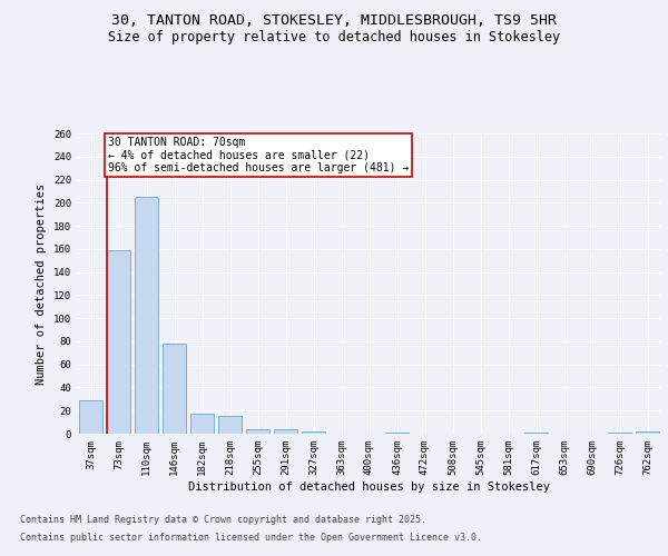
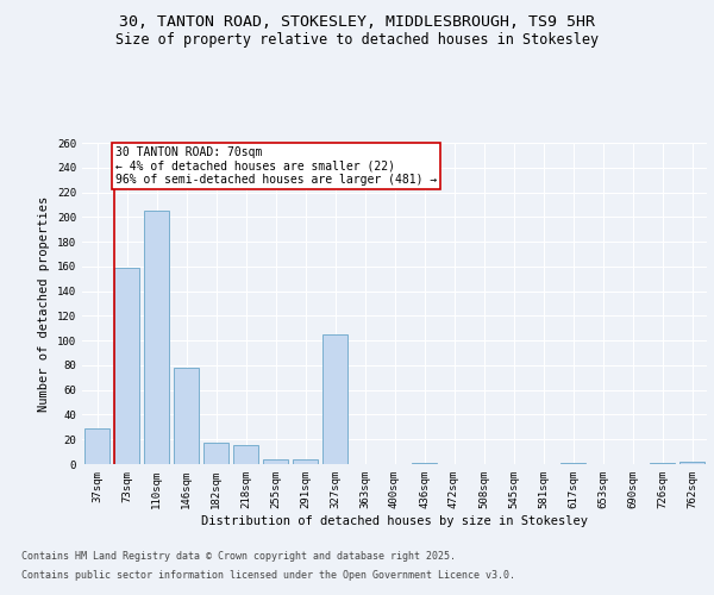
327sqm: 2 -> 105
